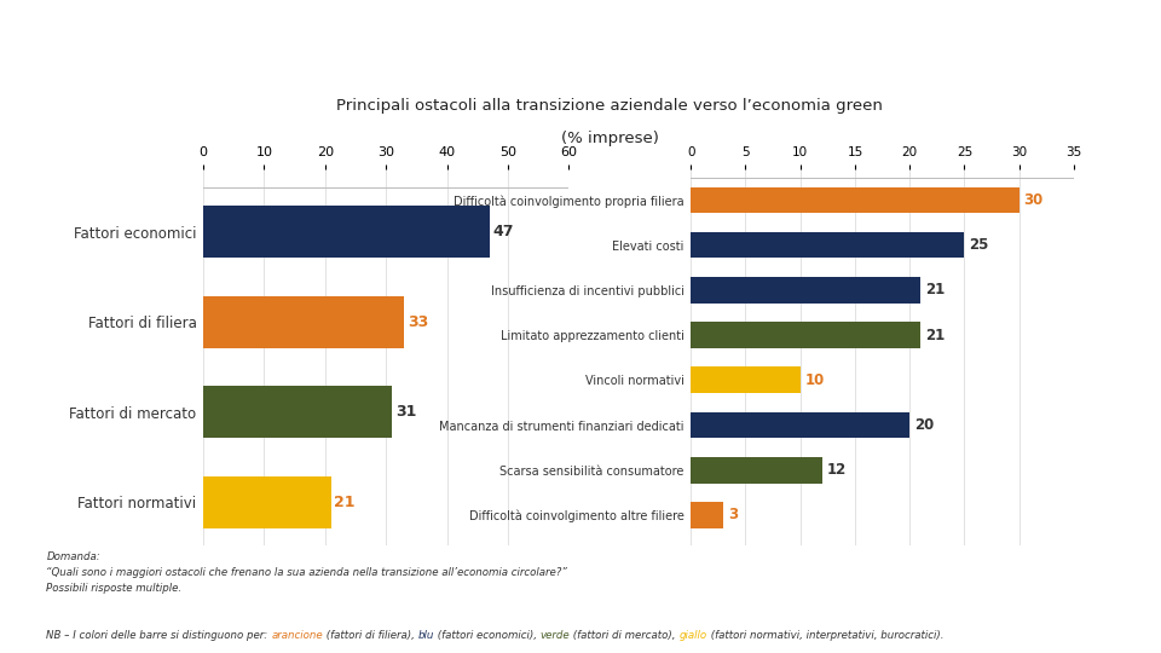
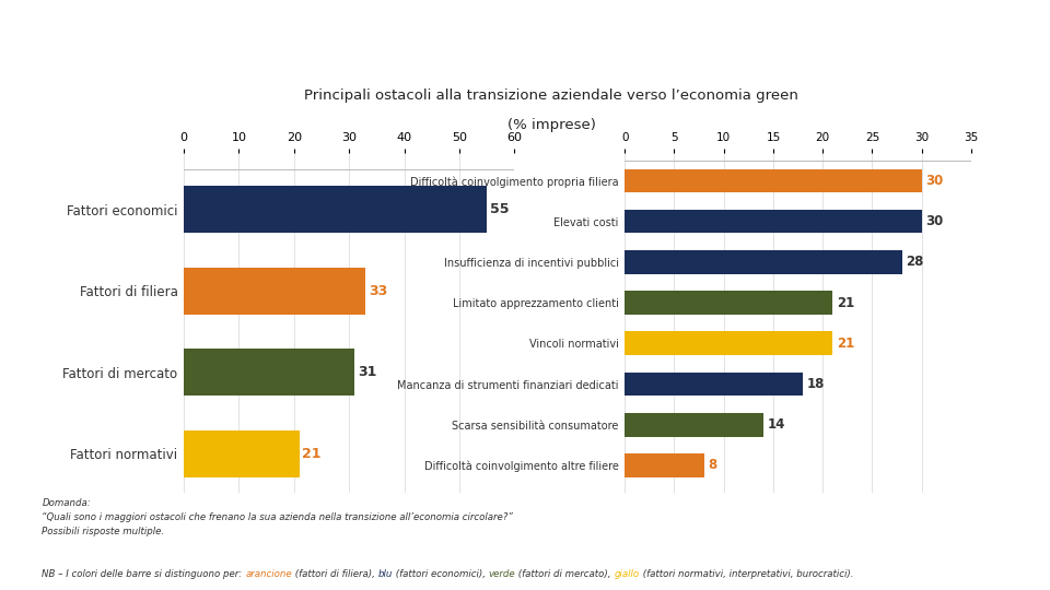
Fattori economici: 47 -> 55
Elevati costi: 25 -> 30
Insufficienza di incentivi pubblici: 21 -> 28
Vincoli normativi: 10 -> 21
Mancanza di strumenti finanziari dedicati: 20 -> 18
Scarsa sensibilità consumatore: 12 -> 14
Difficoltà coinvolgimento altre filiere: 3 -> 8
